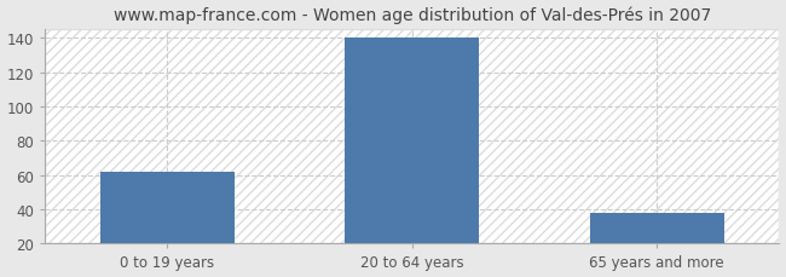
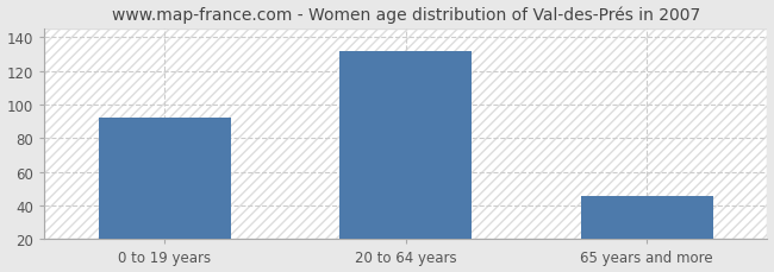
0 to 19 years: 62 -> 92
20 to 64 years: 140 -> 132
65 years and more: 38 -> 46
